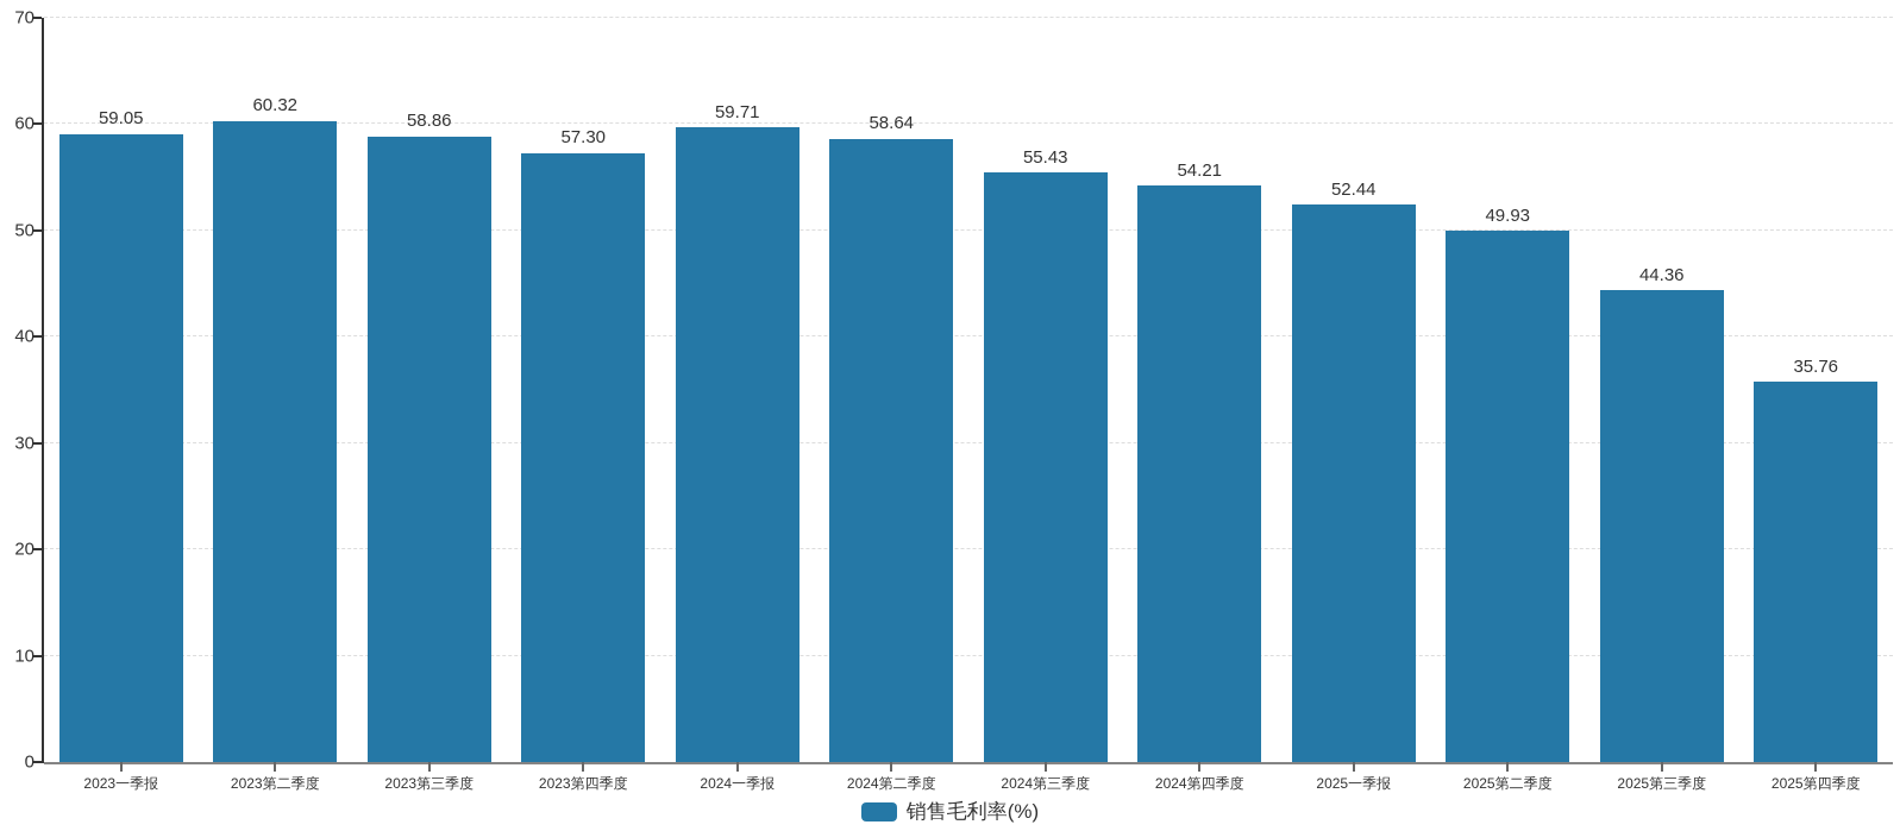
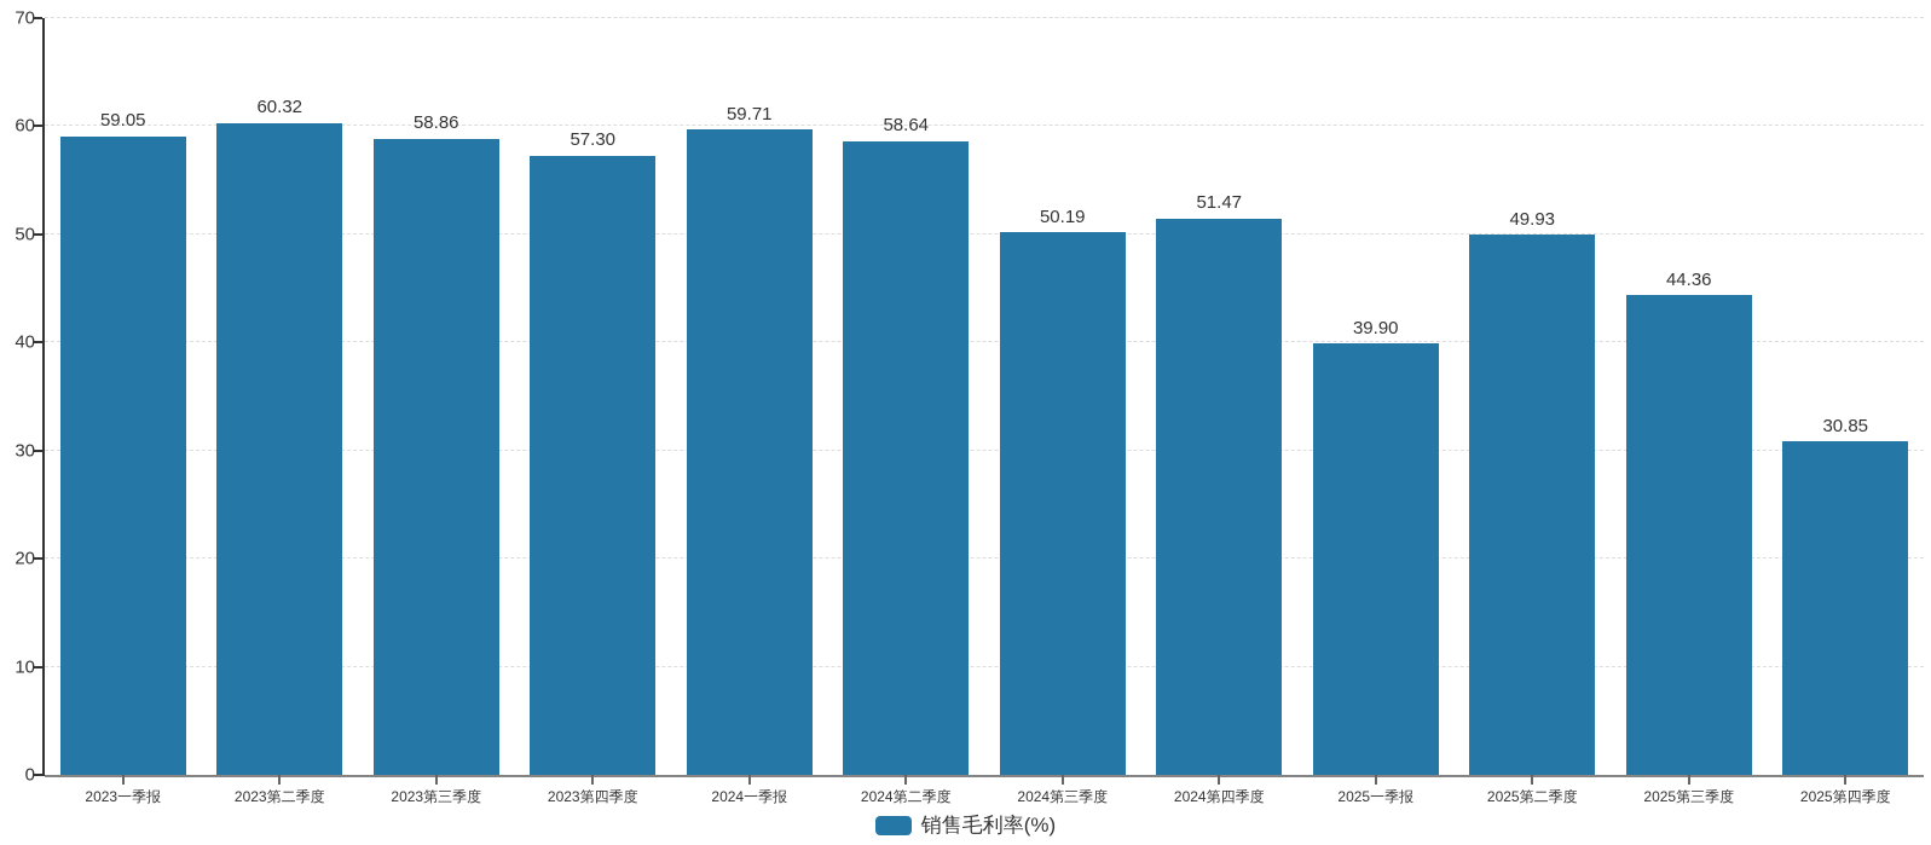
2024第三季度: 55.43 -> 50.19
2024第四季度: 54.21 -> 51.47
2025一季报: 52.44 -> 39.90
2025第四季度: 35.76 -> 30.85
